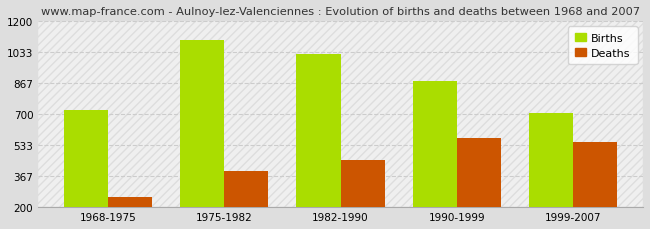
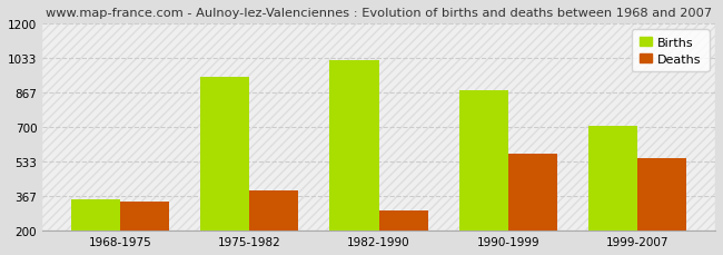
Births/1968-1975: 720 -> 350
Deaths/1968-1975: 260 -> 340
Births/1975-1982: 1100 -> 940
Deaths/1982-1990: 460 -> 300
